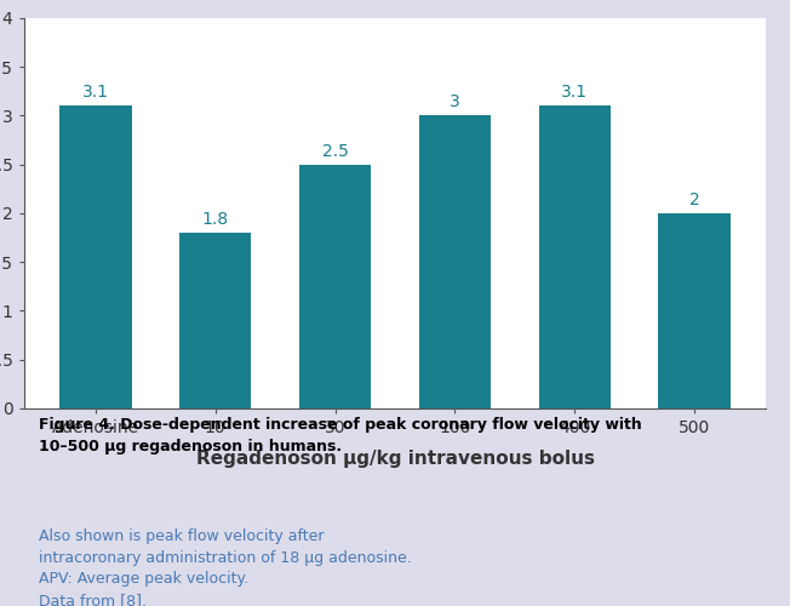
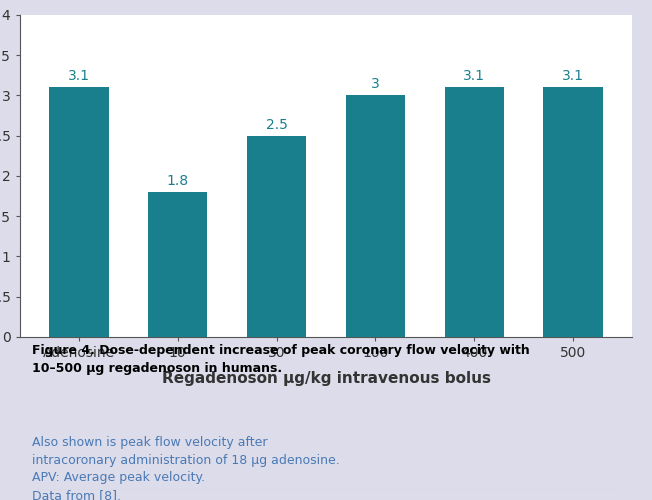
500: 2 -> 3.1
